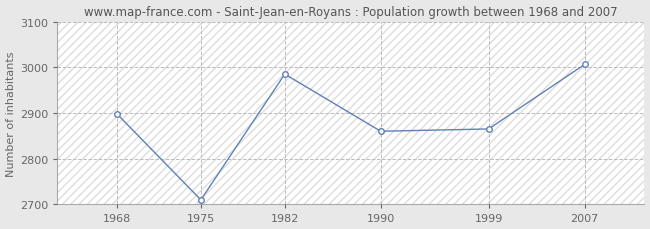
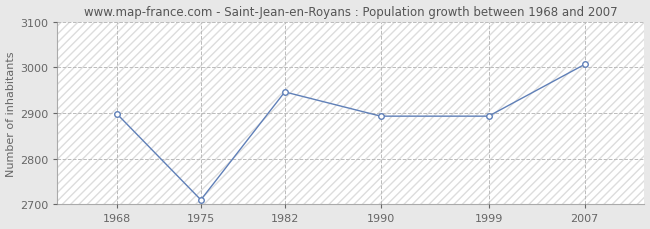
1982: 2985 -> 2946
1990: 2860 -> 2893
1999: 2865 -> 2893
